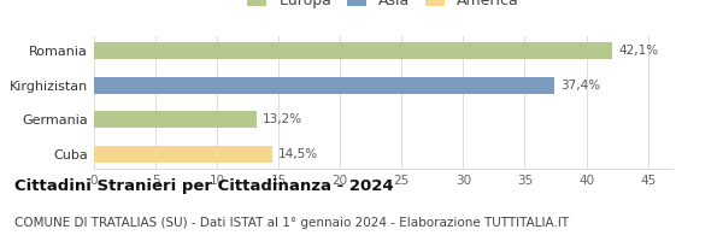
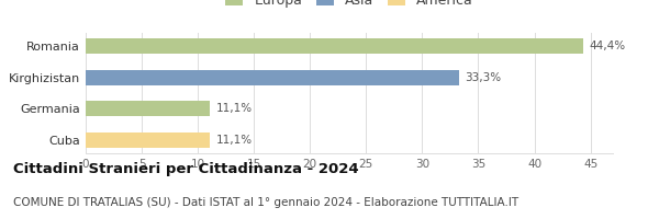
Romania: 42,1% -> 44,4%
Kirghizistan: 37,4% -> 33,3%
Germania: 13,2% -> 11,1%
Cuba: 14,5% -> 11,1%
